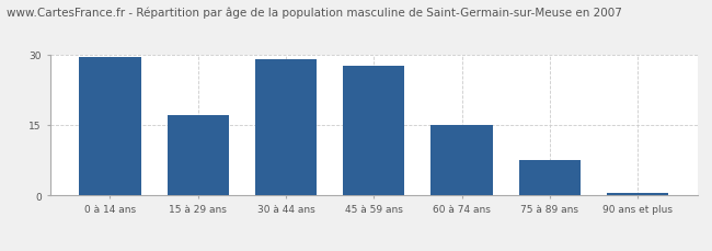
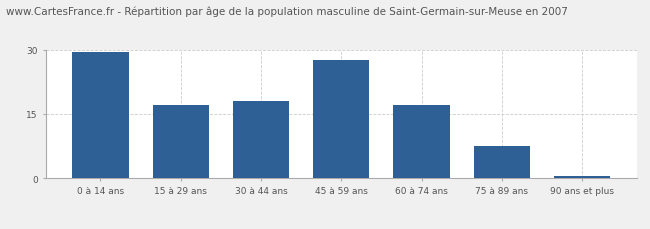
30 à 44 ans: 29.0 -> 18.0
60 à 74 ans: 15.0 -> 17.0
